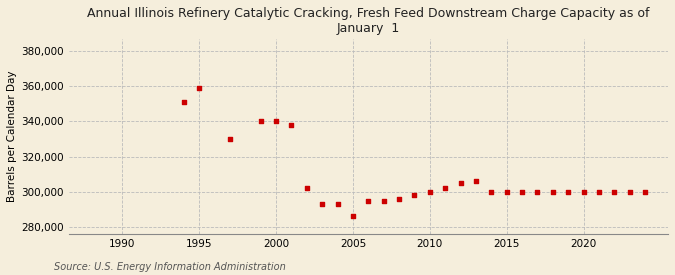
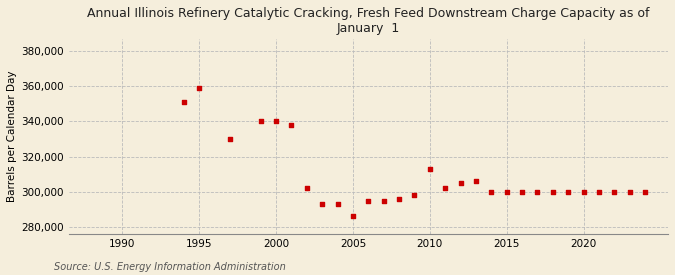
2010: 300,000 -> 313,000
